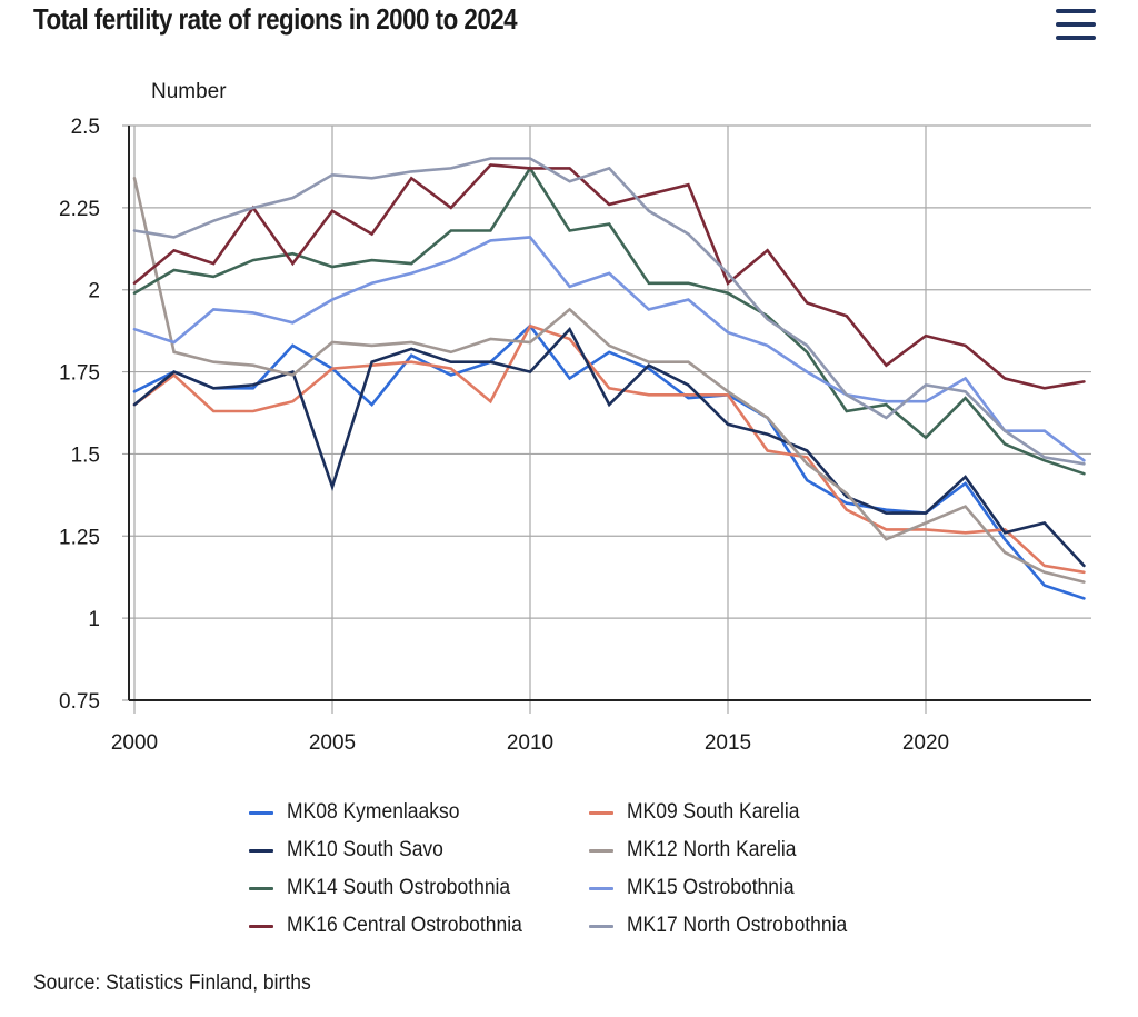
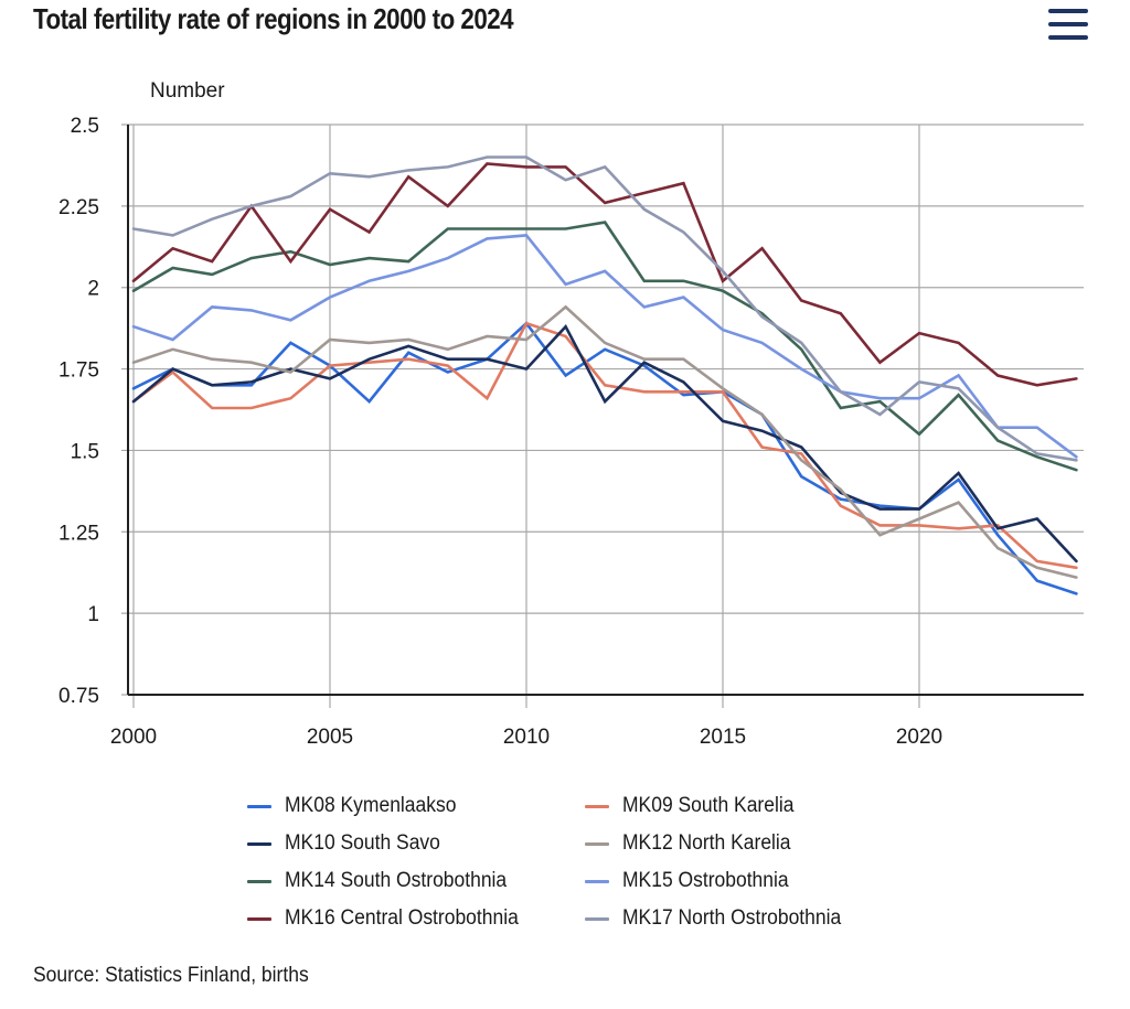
MK12 North Karelia/2000: 2.34 -> 1.77
MK10 South Savo/2005: 1.40 -> 1.72
MK14 South Ostrobothnia/2010: 2.37 -> 2.18
